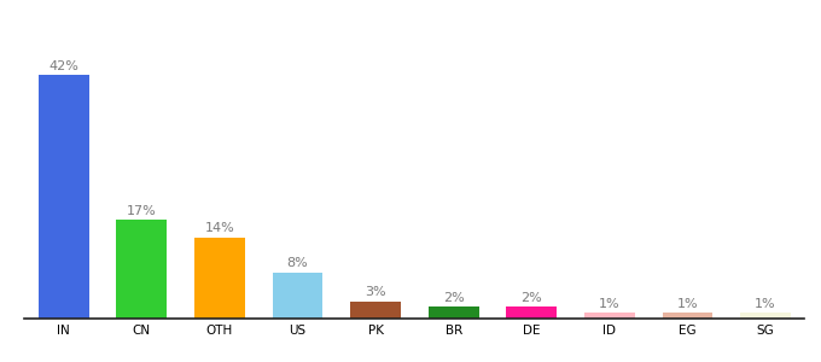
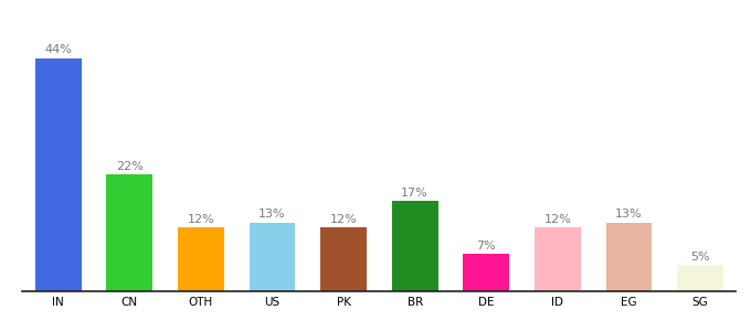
IN: 42% -> 44%
CN: 17% -> 22%
OTH: 14% -> 12%
US: 8% -> 13%
PK: 3% -> 12%
BR: 2% -> 17%
DE: 2% -> 7%
ID: 1% -> 12%
EG: 1% -> 13%
SG: 1% -> 5%
